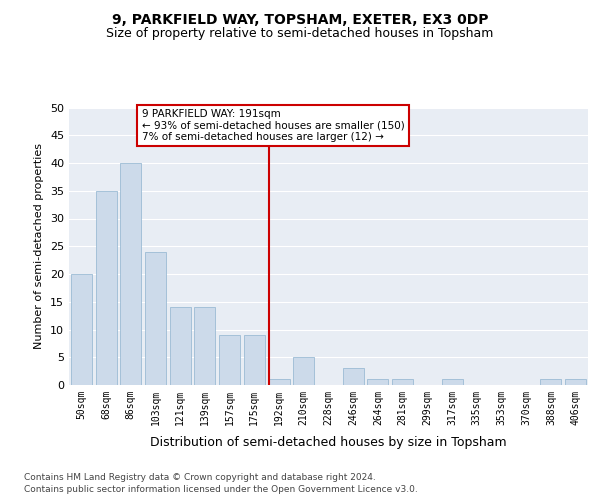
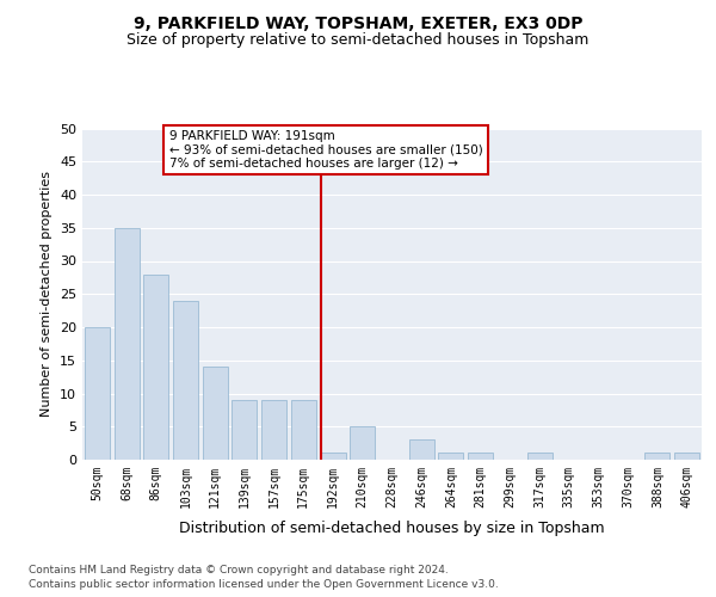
86sqm: 40 -> 28
139sqm: 14 -> 9
